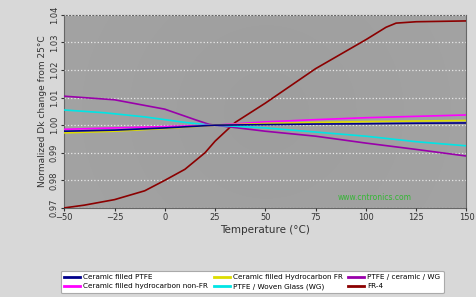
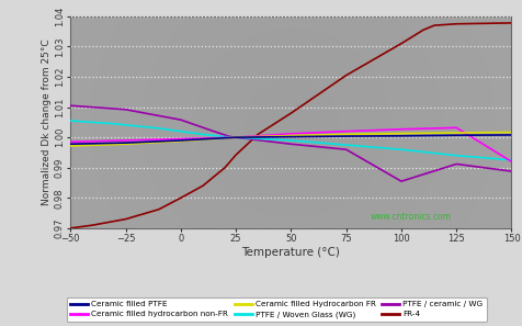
PTFE / ceramic / WG/100: 0.9935 -> 0.9855
Ceramic filled hydrocarbon non-FR/150: 1.0037 -> 0.9920
